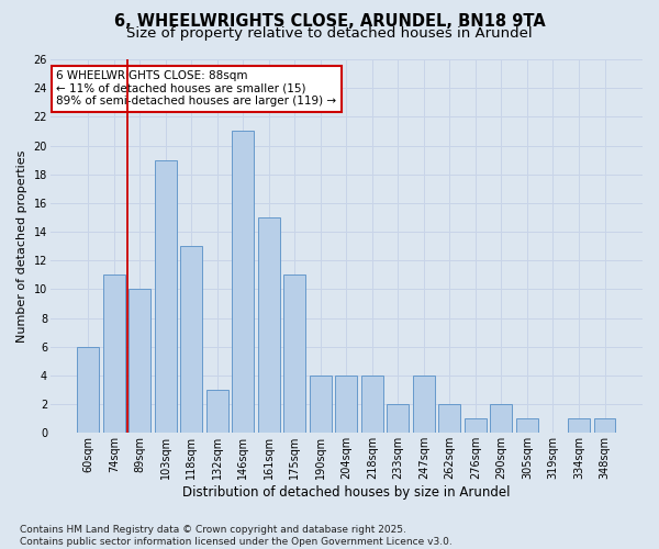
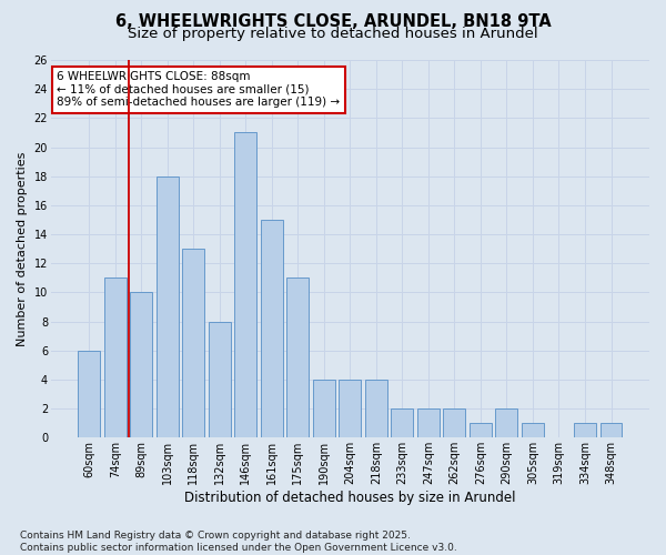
103sqm: 19 -> 18
132sqm: 3 -> 8
247sqm: 4 -> 2
